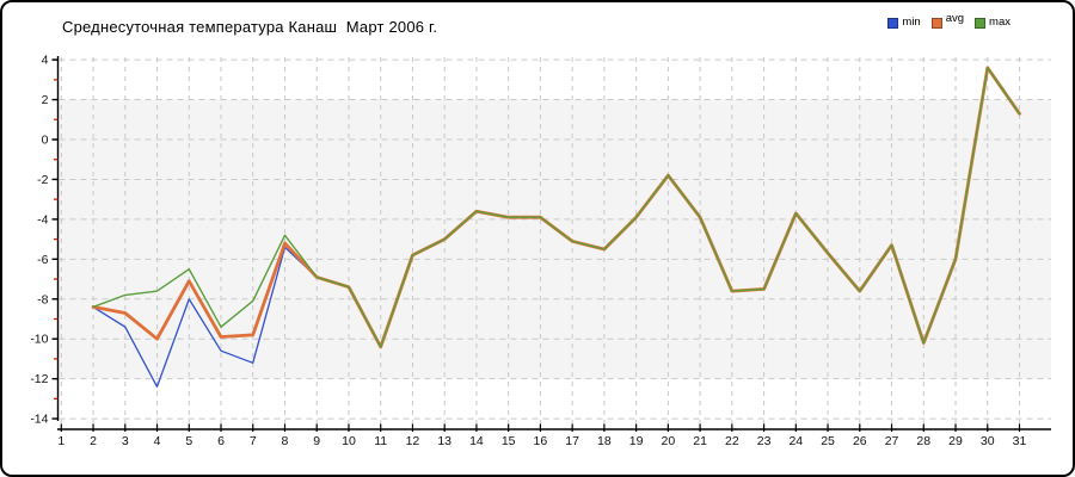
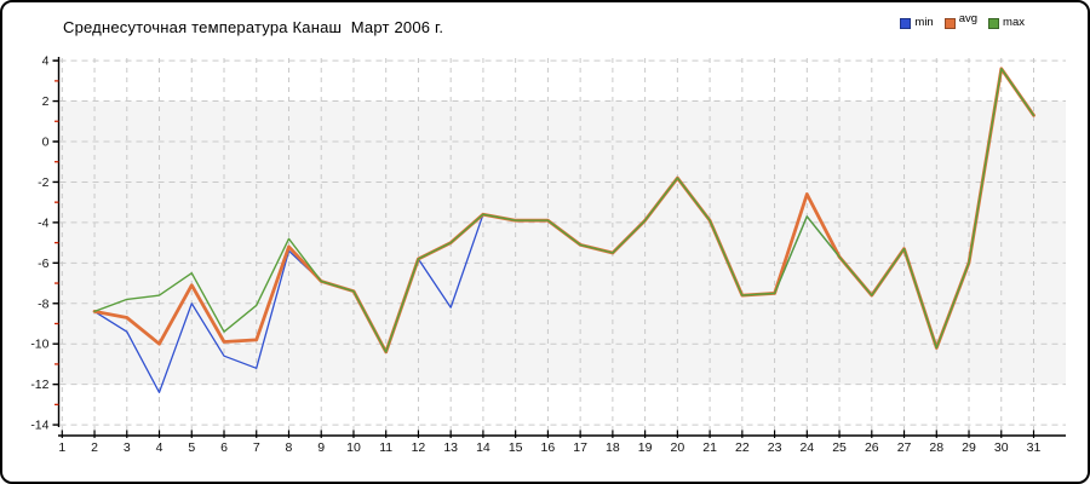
min/13: -5.0 -> -8.2
avg/24: -3.7 -> -2.6
